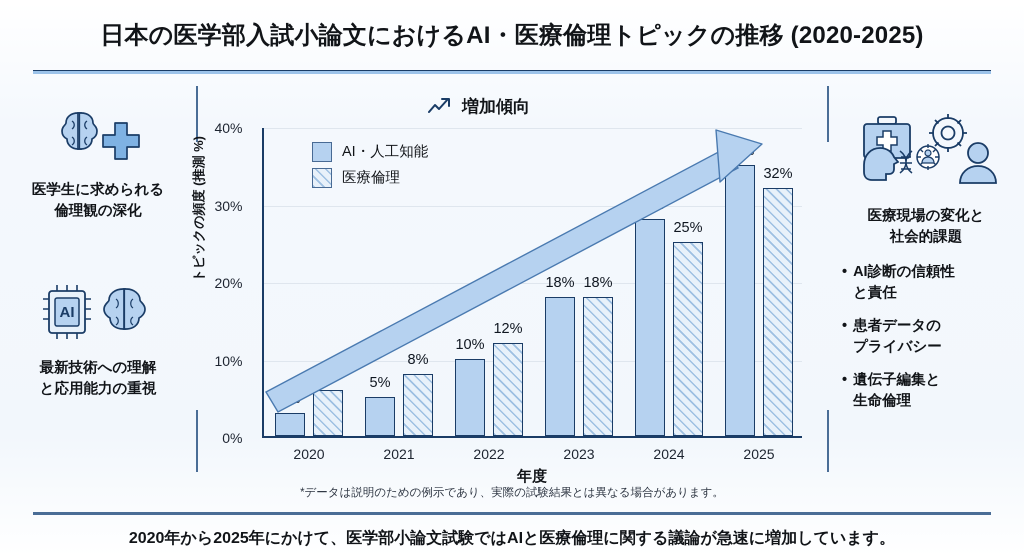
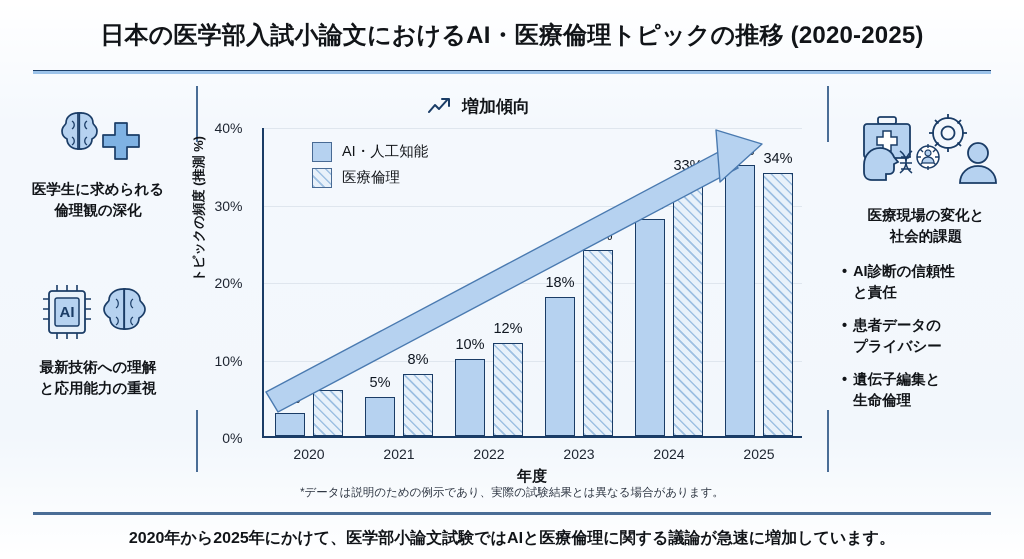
医療倫理/2023: 18% -> 24%
医療倫理/2024: 25% -> 33%
医療倫理/2025: 32% -> 34%
